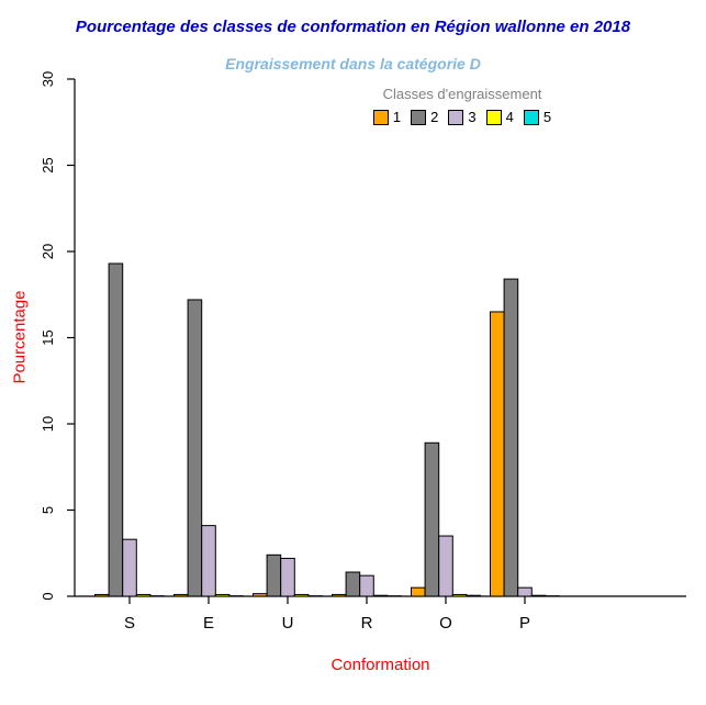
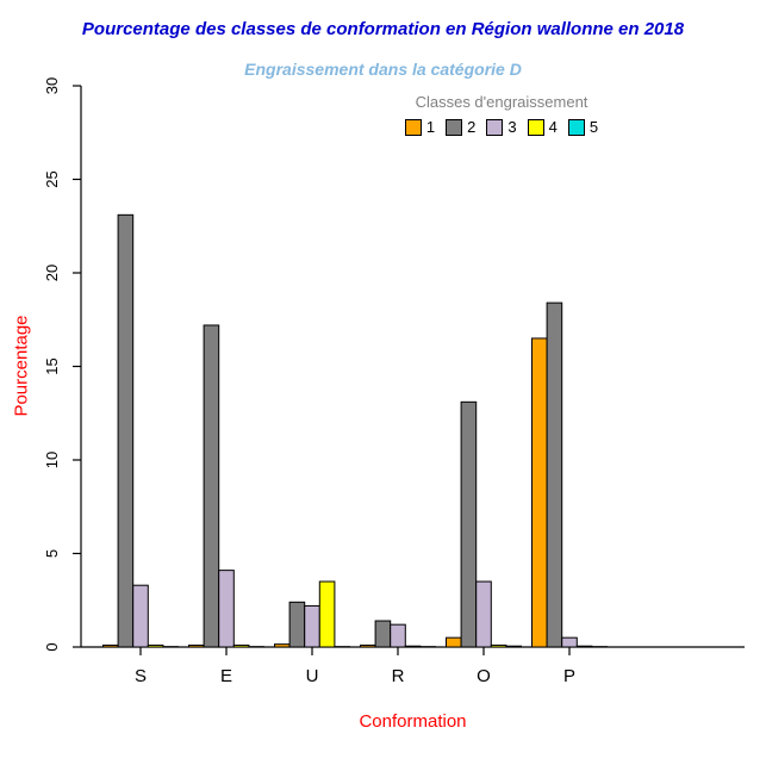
2/S: 19.3 -> 23.1
4/U: 0.1 -> 3.5
2/O: 8.9 -> 13.1
